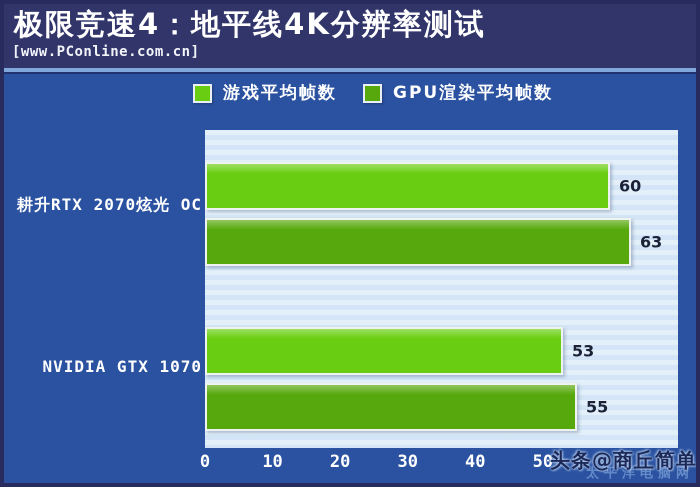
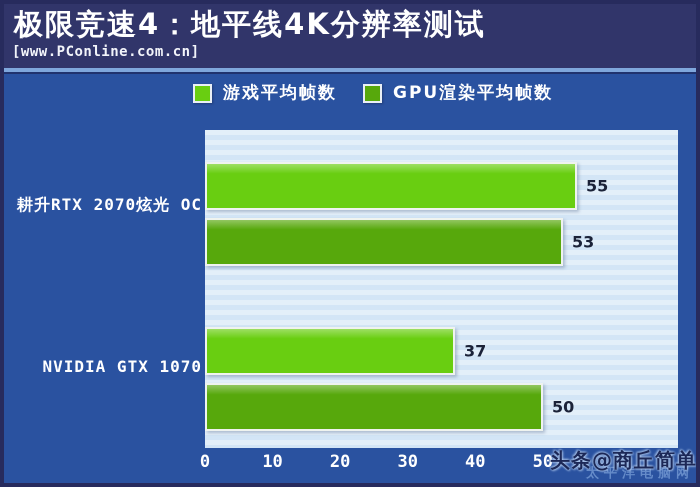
游戏平均帧数/耕升RTX 2070炫光 OC: 60 -> 55
GPU渲染平均帧数/耕升RTX 2070炫光 OC: 63 -> 53
游戏平均帧数/NVIDIA GTX 1070: 53 -> 37
GPU渲染平均帧数/NVIDIA GTX 1070: 55 -> 50
